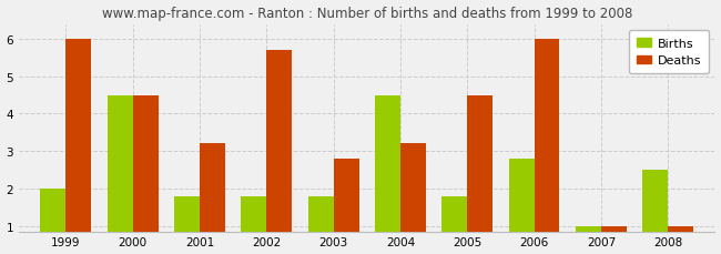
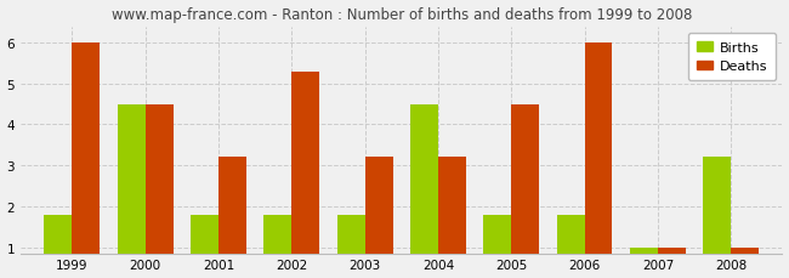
Births/1999: 2.0 -> 1.8
Deaths/2002: 5.7 -> 5.3
Deaths/2003: 2.8 -> 3.2
Births/2006: 2.8 -> 1.8
Births/2008: 2.5 -> 3.2
